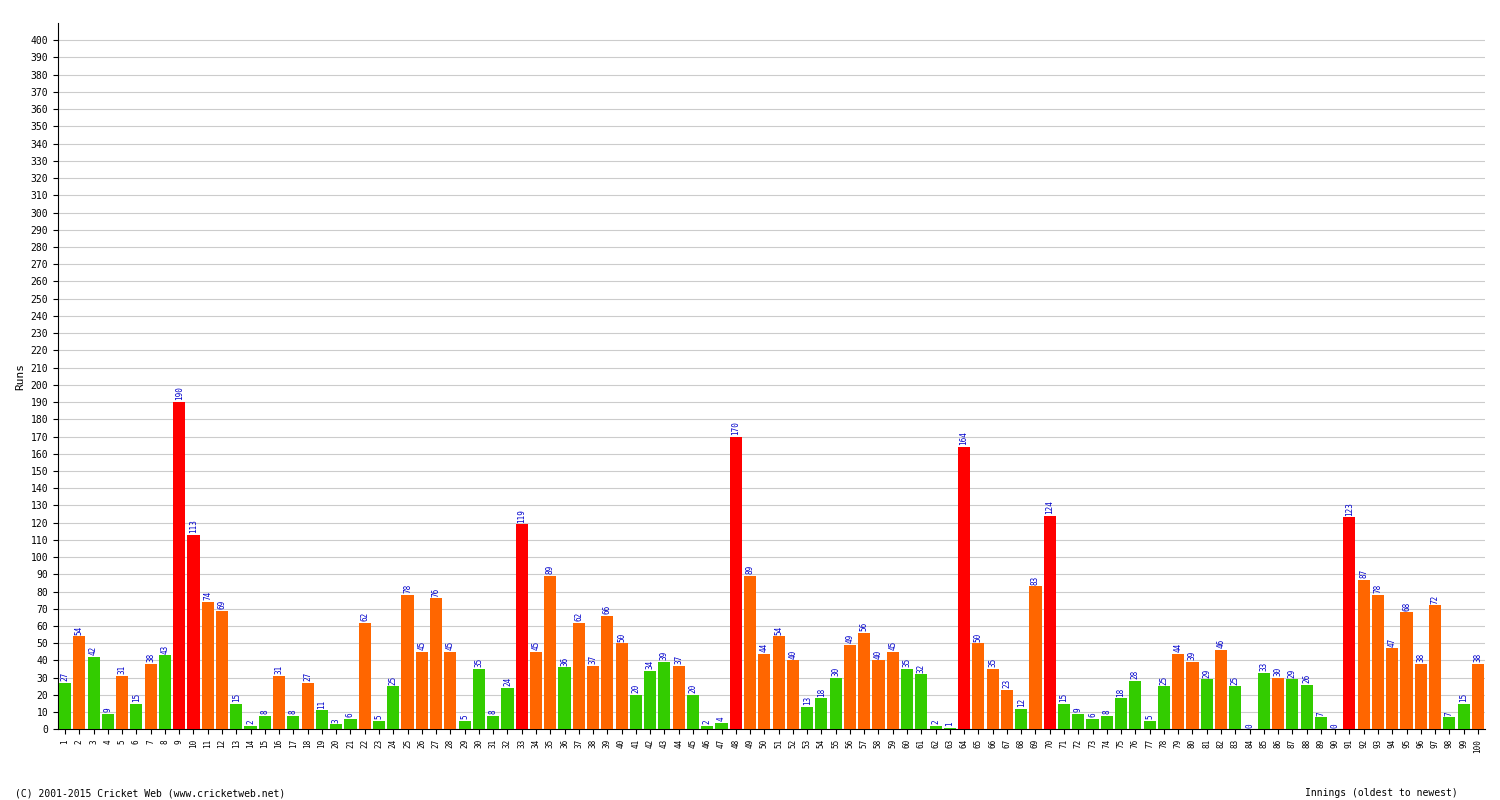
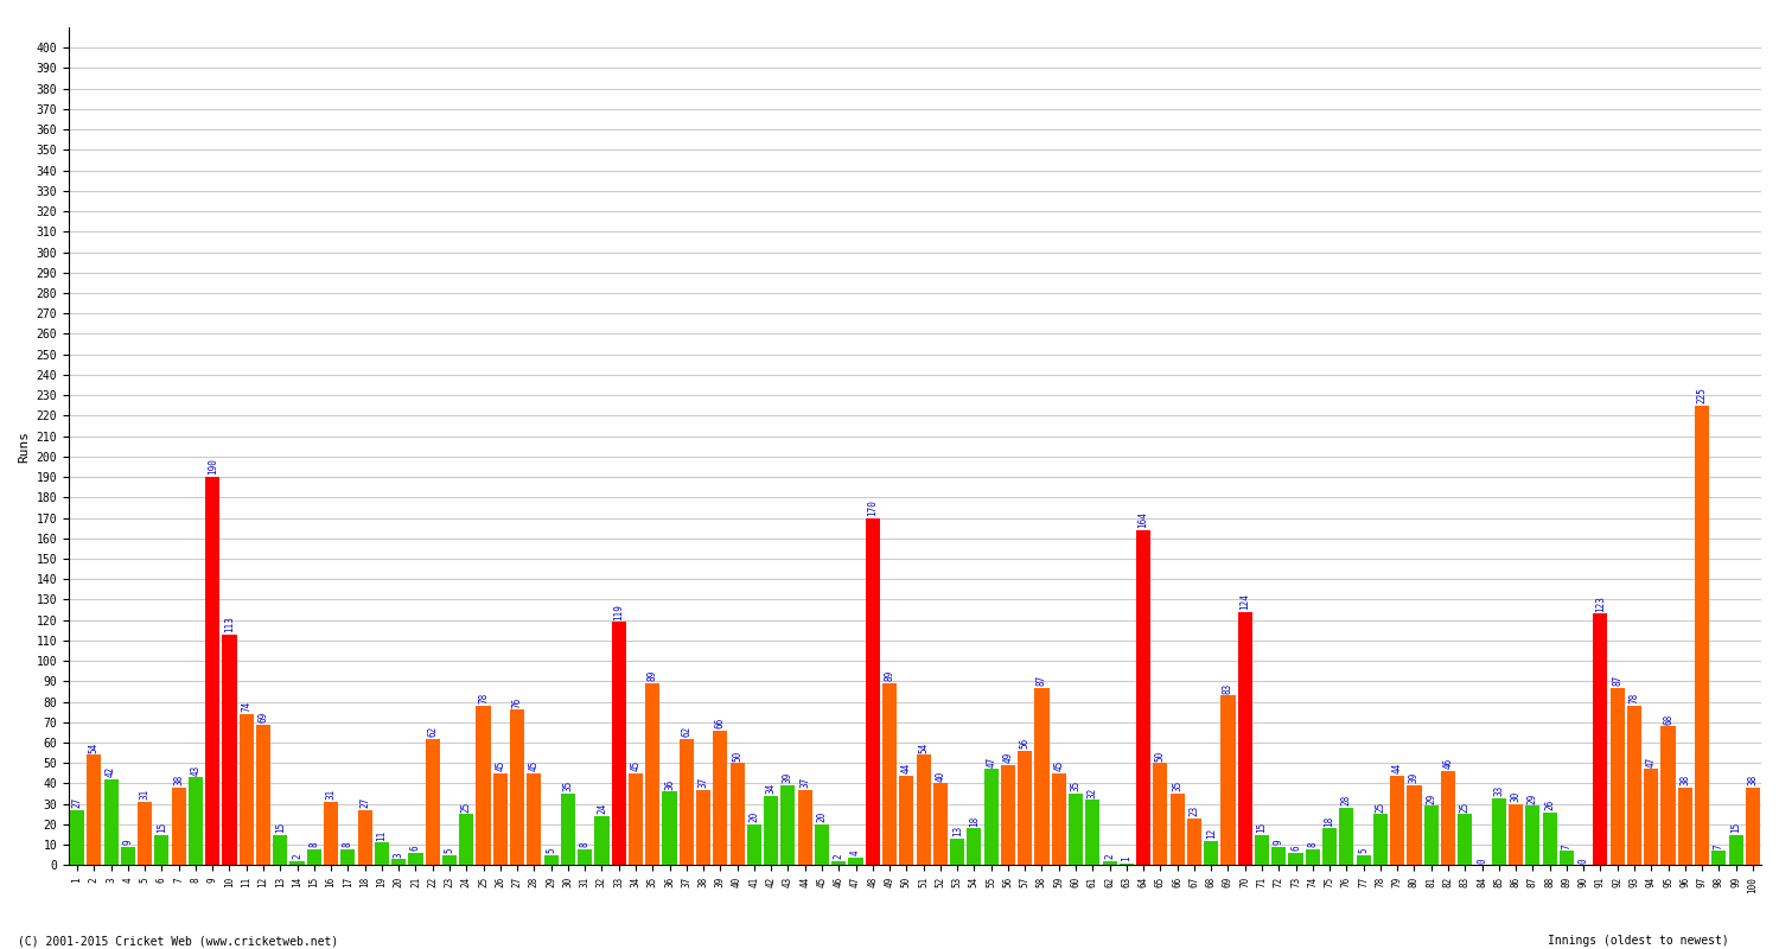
55: 30 -> 47
58: 40 -> 87
97: 72 -> 225
